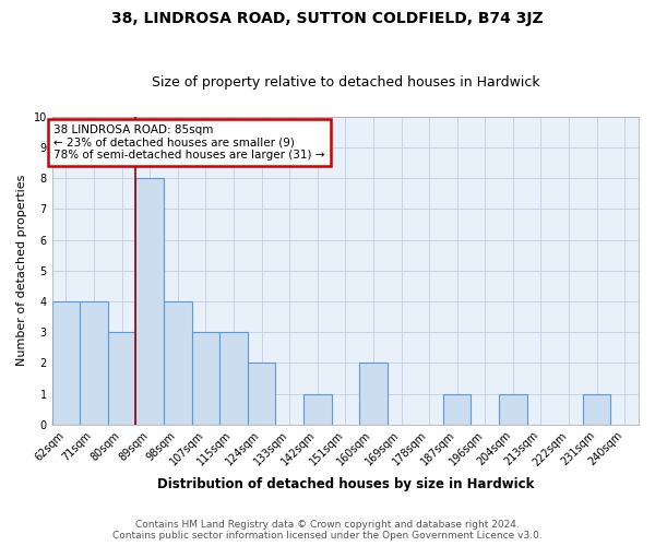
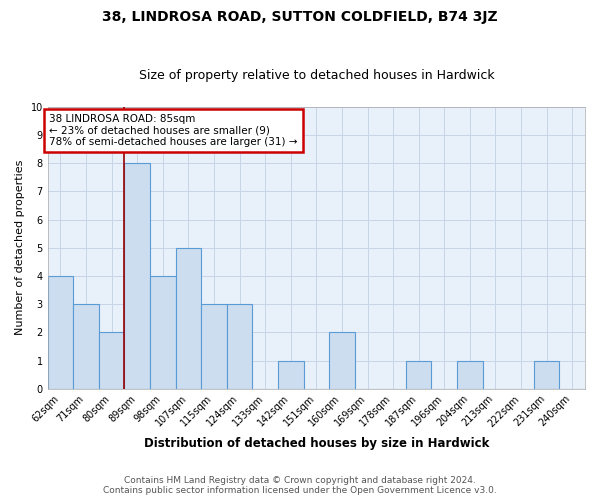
71sqm: 4 -> 3
80sqm: 3 -> 2
107sqm: 3 -> 5
124sqm: 2 -> 3
